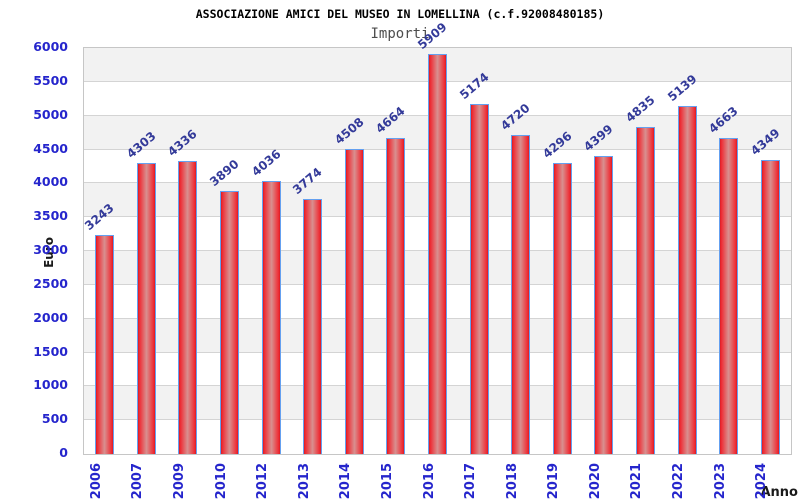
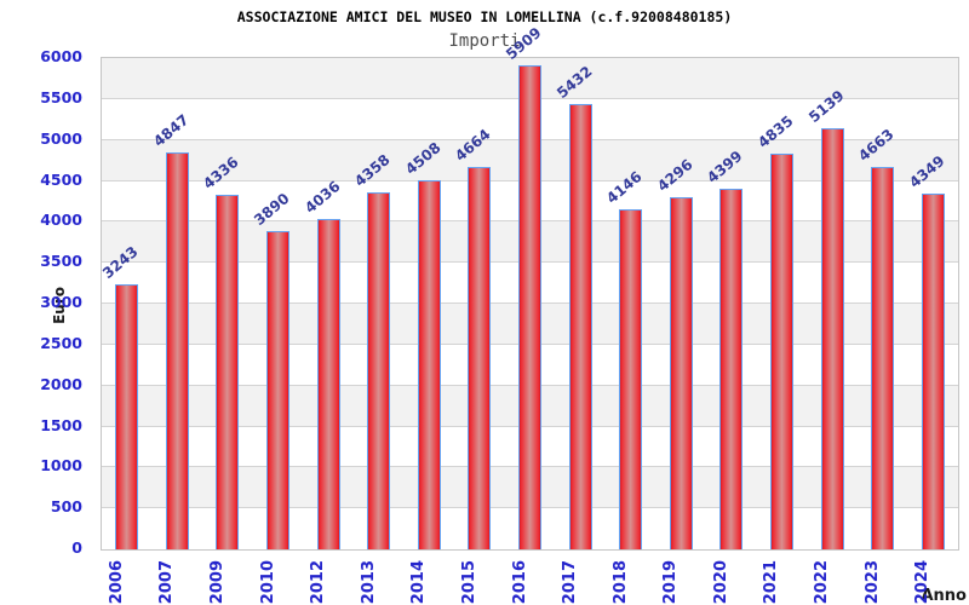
2007: 4303 -> 4847
2013: 3774 -> 4358
2017: 5174 -> 5432
2018: 4720 -> 4146
